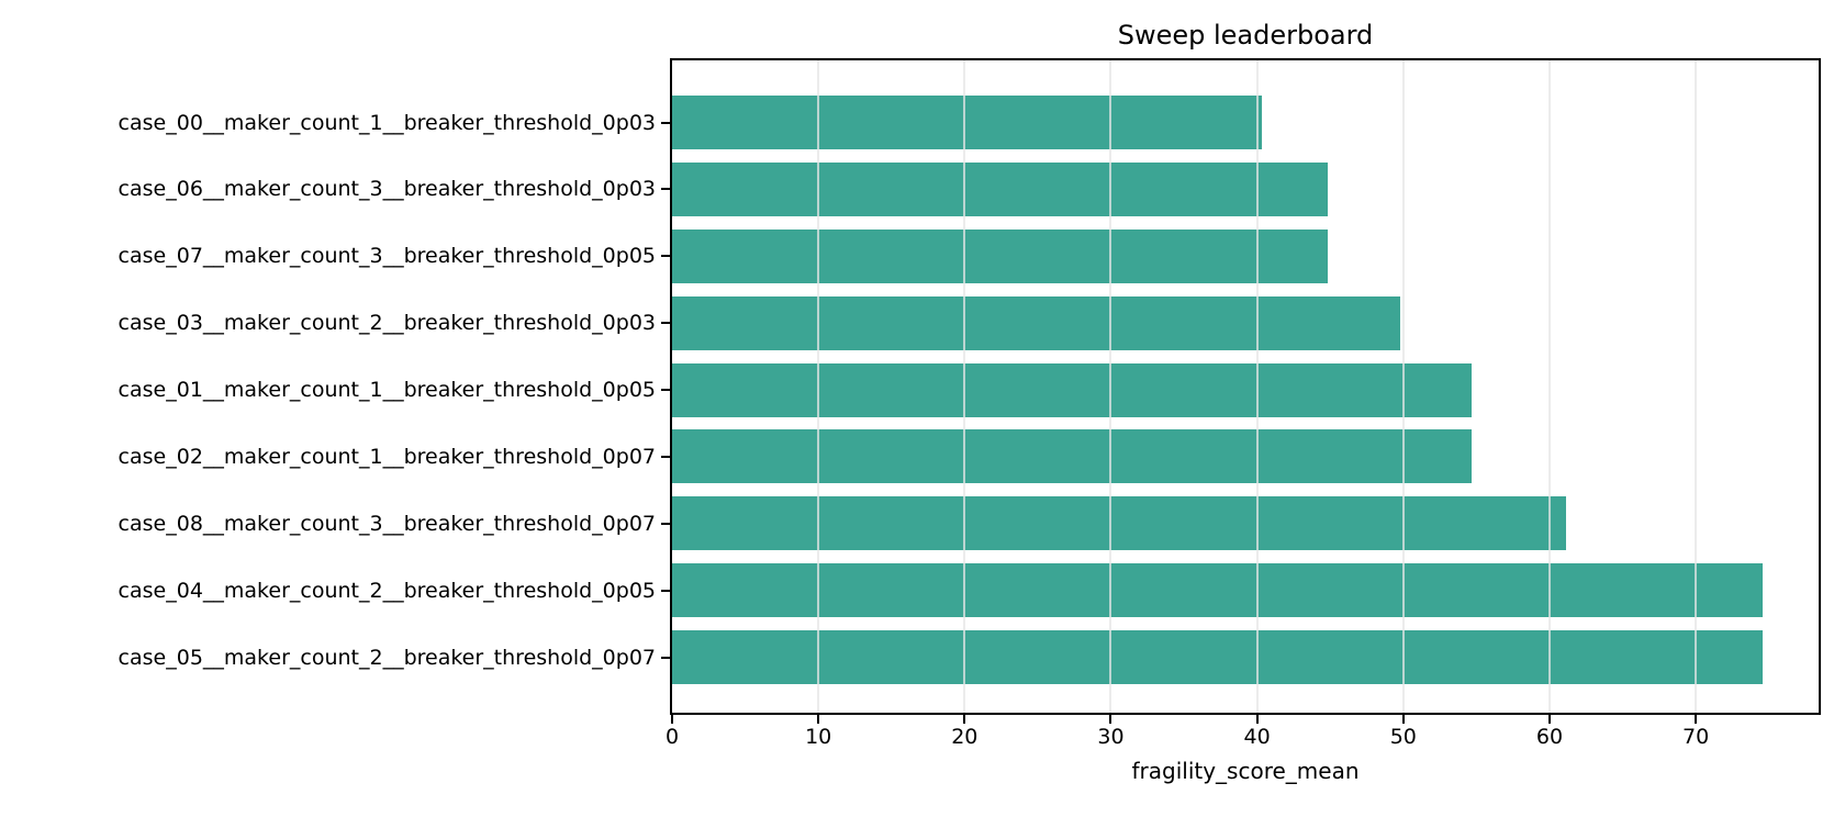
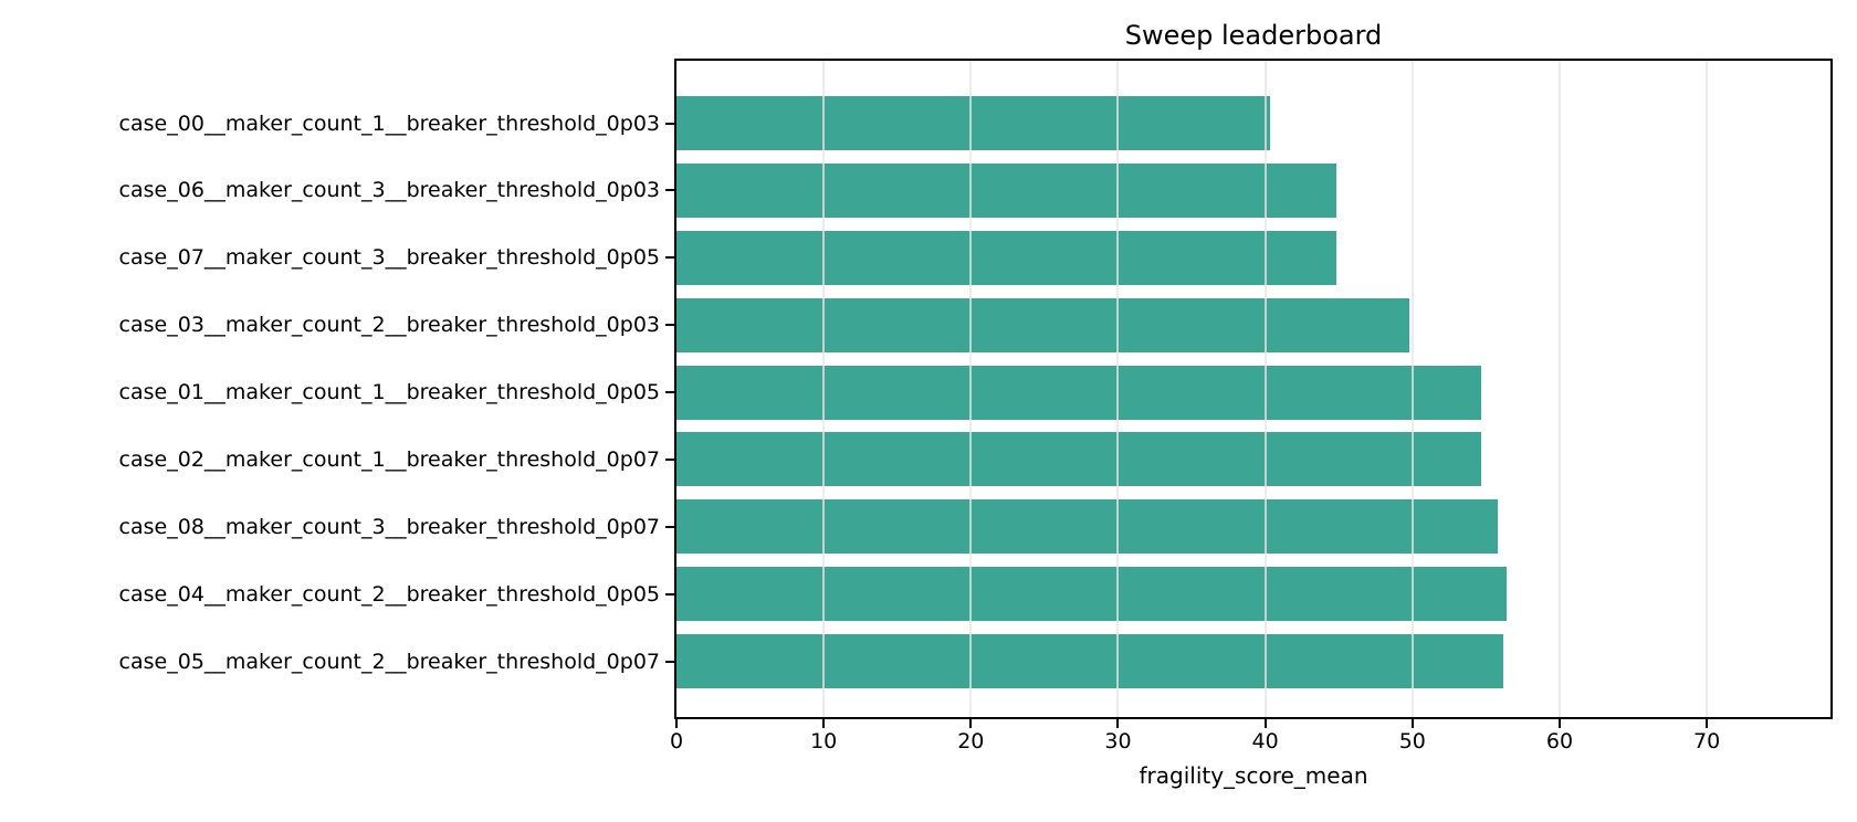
case_08__maker_count_3__breaker_threshold_0p07: 61.1 -> 55.8
case_04__maker_count_2__breaker_threshold_0p05: 74.6 -> 56.4
case_05__maker_count_2__breaker_threshold_0p07: 74.6 -> 56.2
